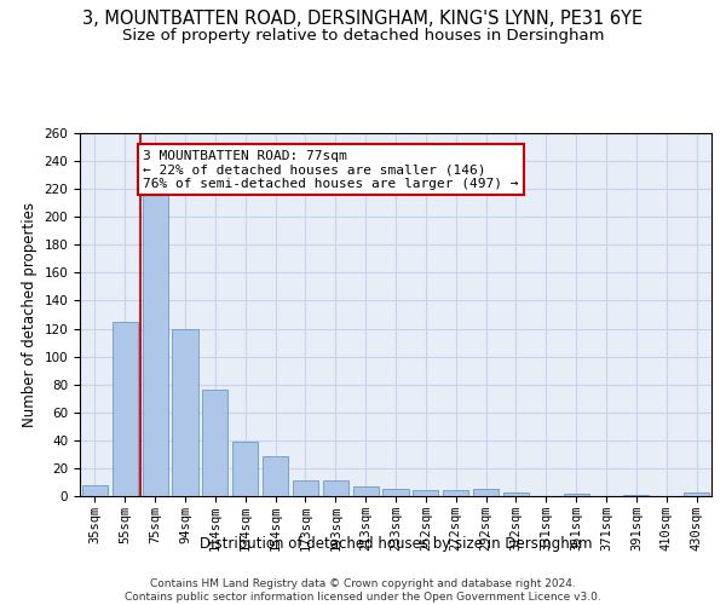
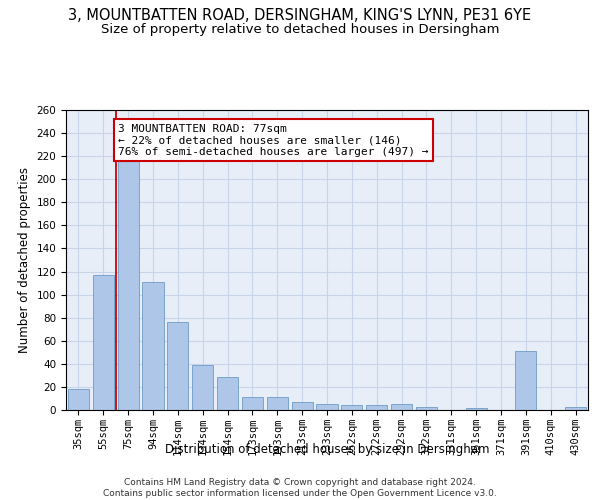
35sqm: 8 -> 18
55sqm: 125 -> 117
94sqm: 120 -> 111
391sqm: 1 -> 51
